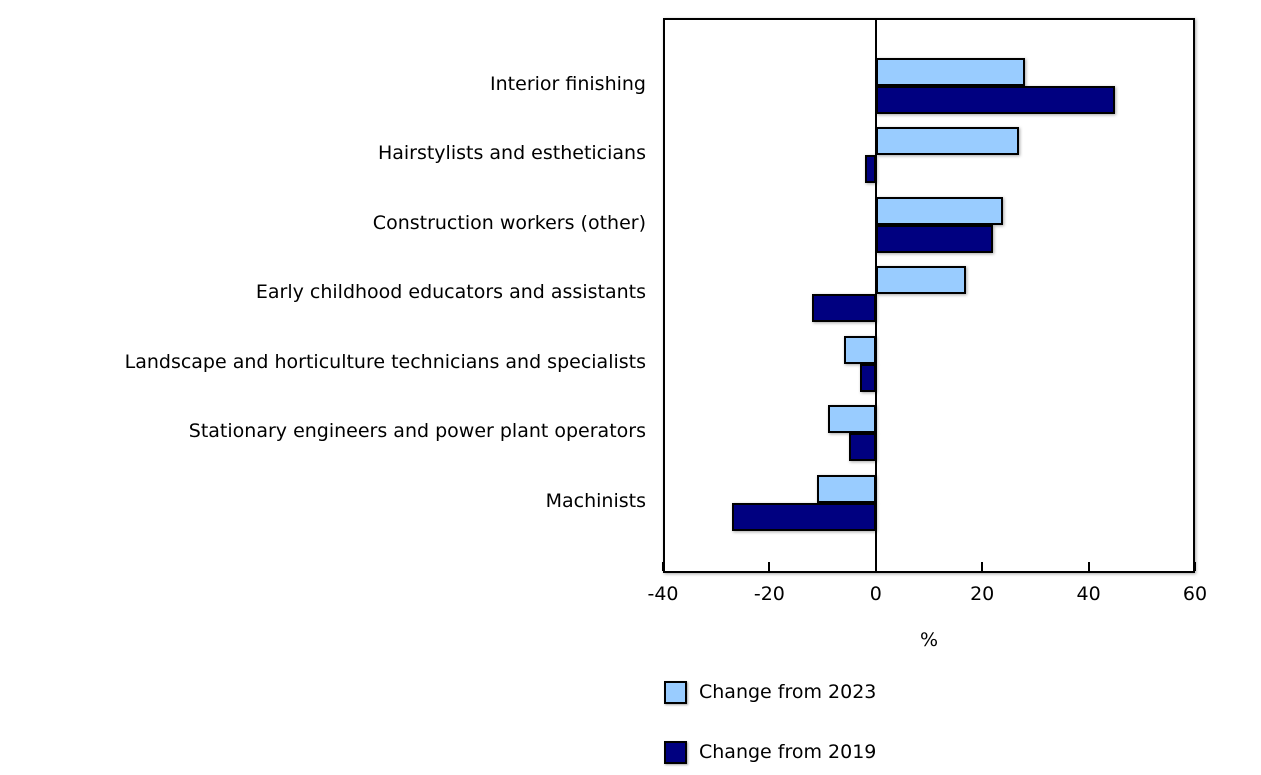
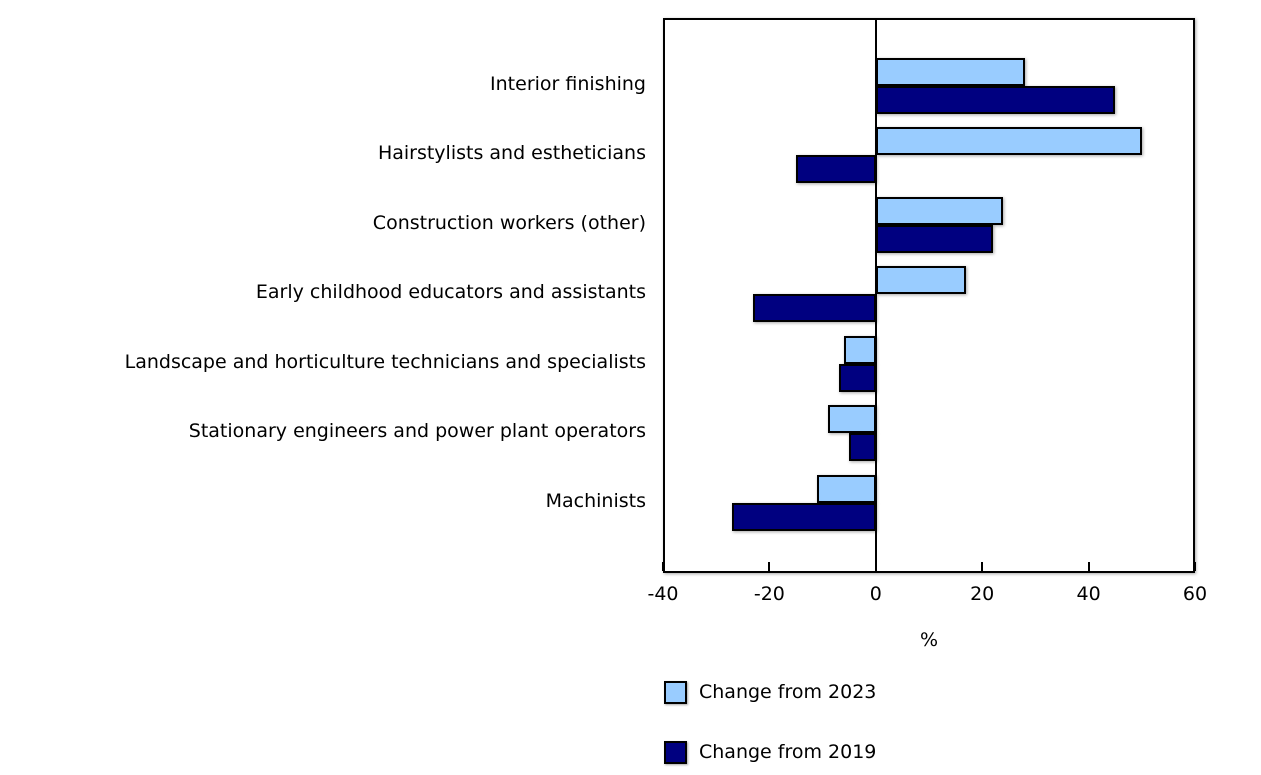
Change from 2023/Hairstylists and estheticians: 27 -> 50
Change from 2019/Hairstylists and estheticians: -2 -> -15
Change from 2019/Early childhood educators and assistants: -12 -> -23
Change from 2019/Landscape and horticulture technicians and specialists: -3 -> -7
